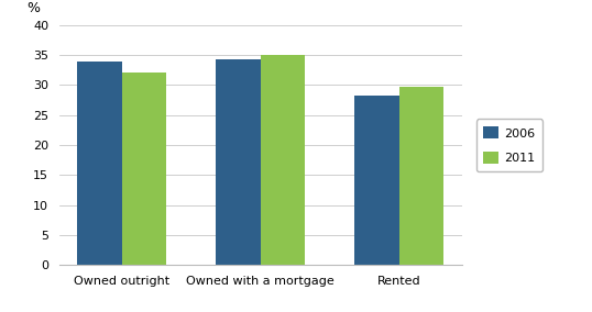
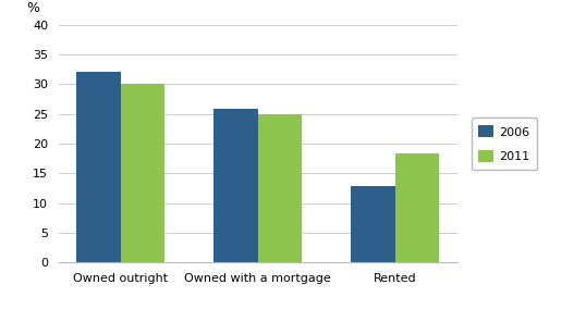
2006/Owned outright: 34.0 -> 32.0
2011/Owned outright: 32.0 -> 30.0
2006/Owned with a mortgage: 34.2 -> 25.8
2011/Owned with a mortgage: 35.0 -> 25.0
2006/Rented: 28.2 -> 12.8
2011/Rented: 29.7 -> 18.4
